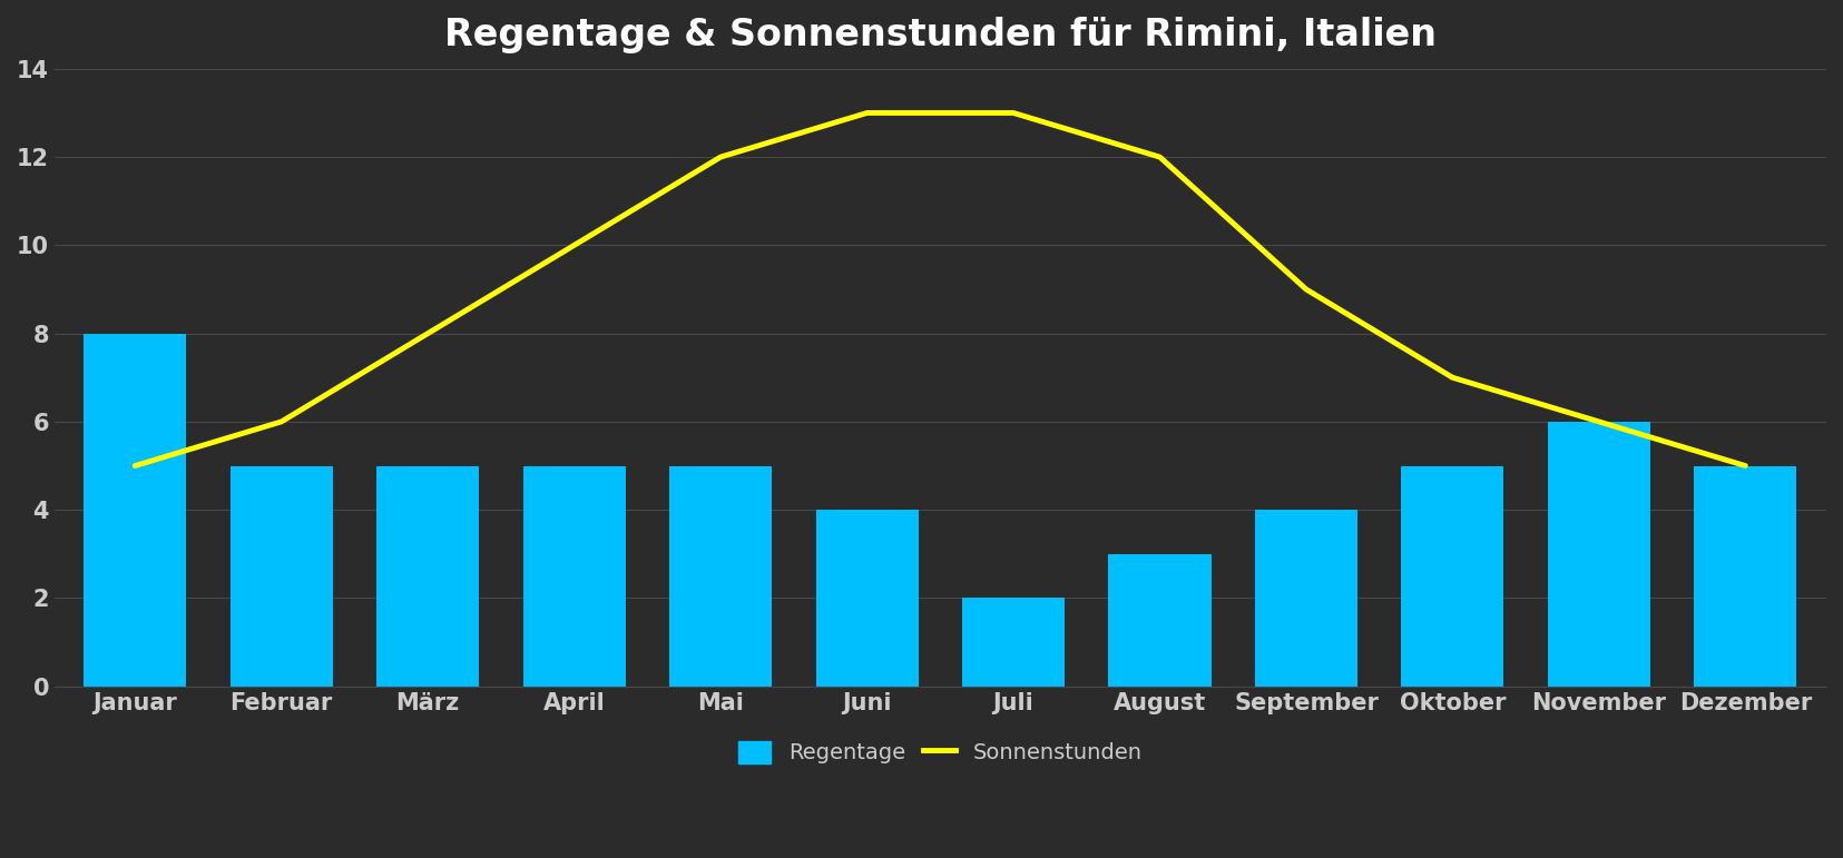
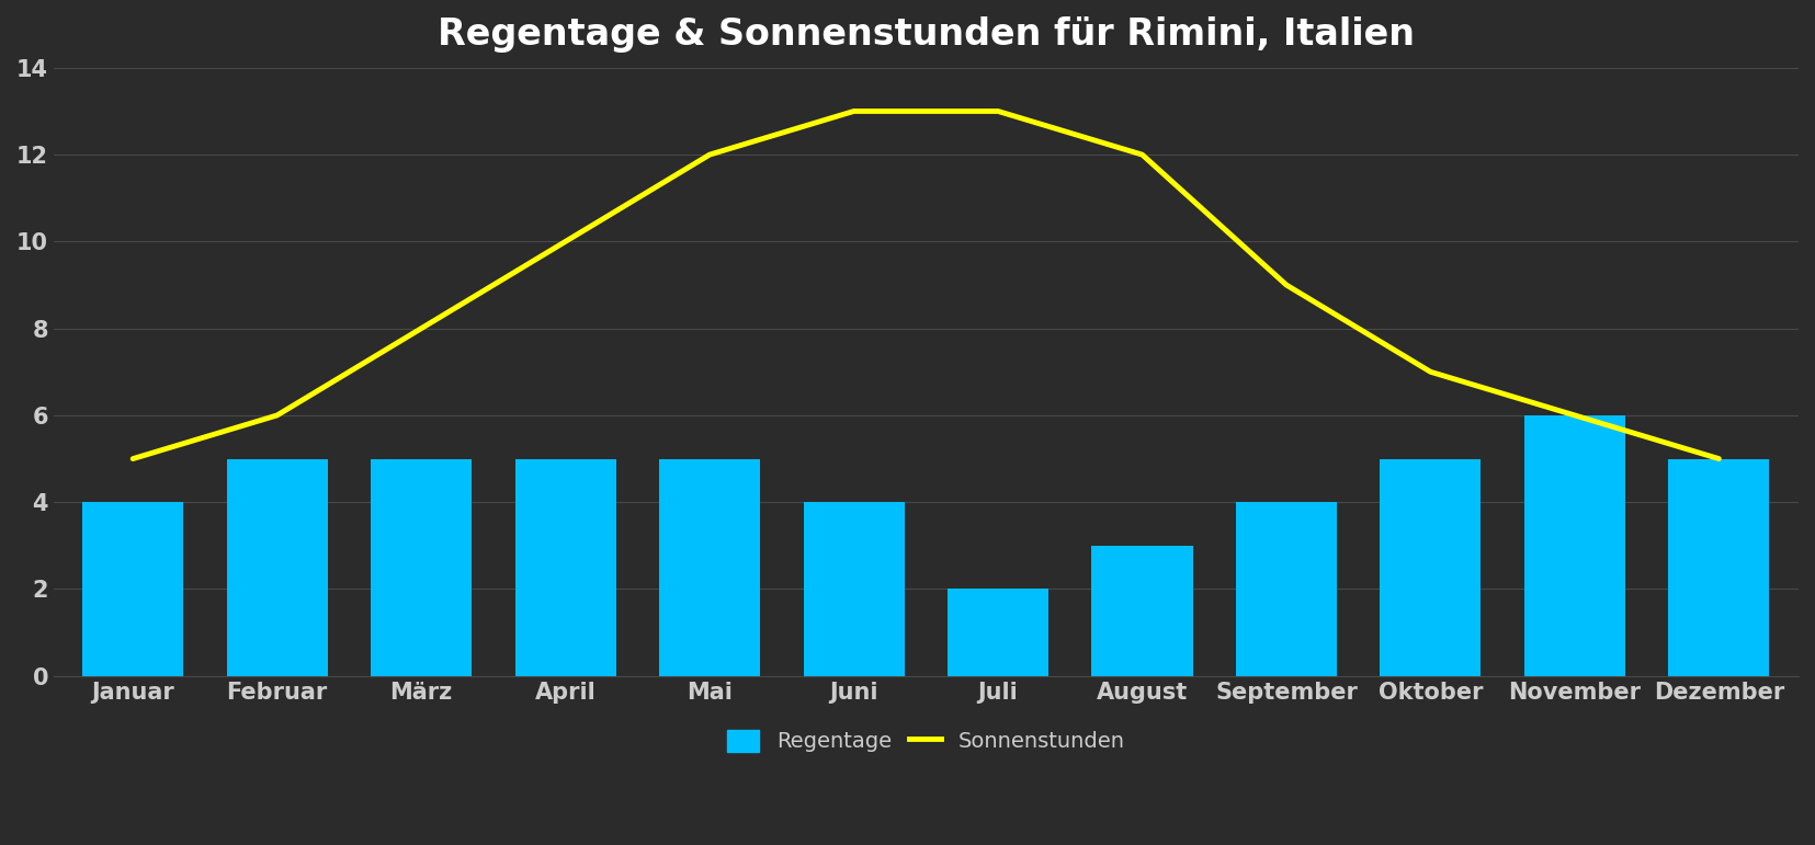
Regentage/Januar: 8 -> 4
